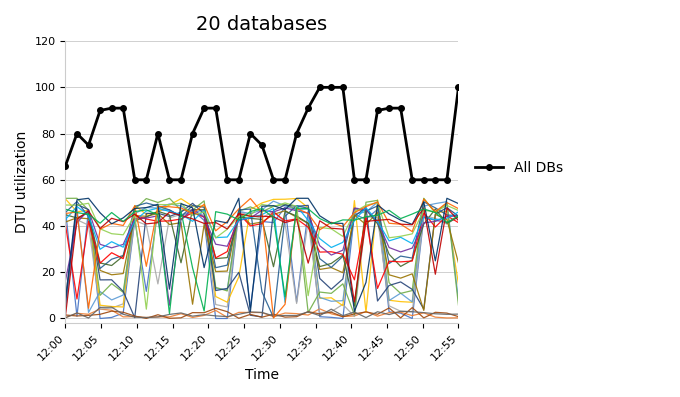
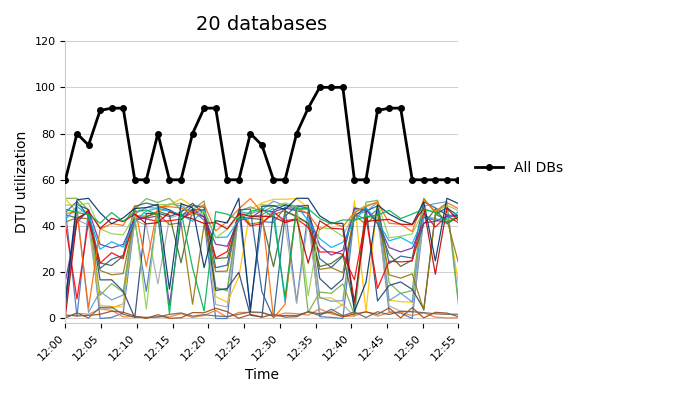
All DBs/12:00: 66 -> 60
All DBs/12:55: 100 -> 60
